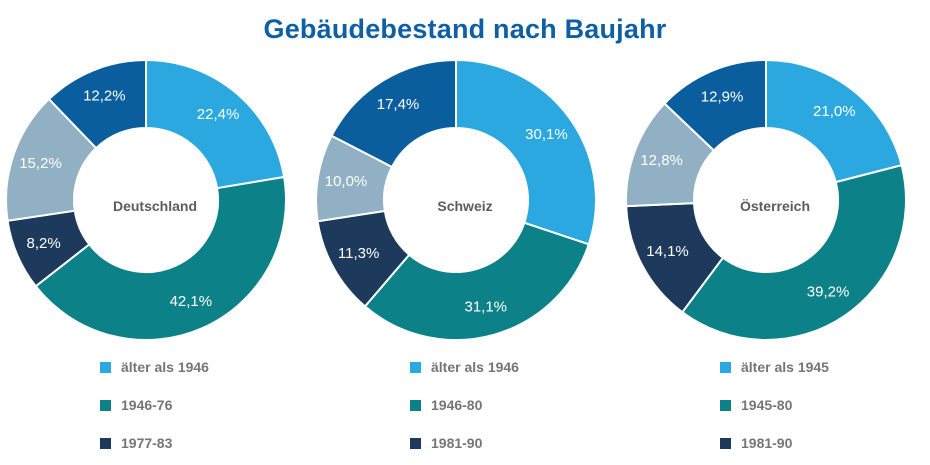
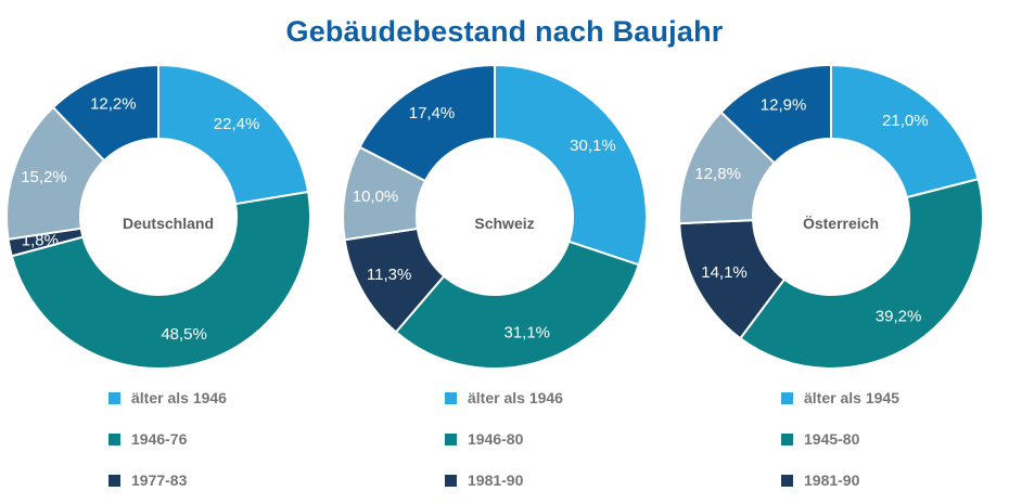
Deutschland/1946-76: 42,1% -> 48,5%
Deutschland/1977-83: 8,2% -> 1,8%
